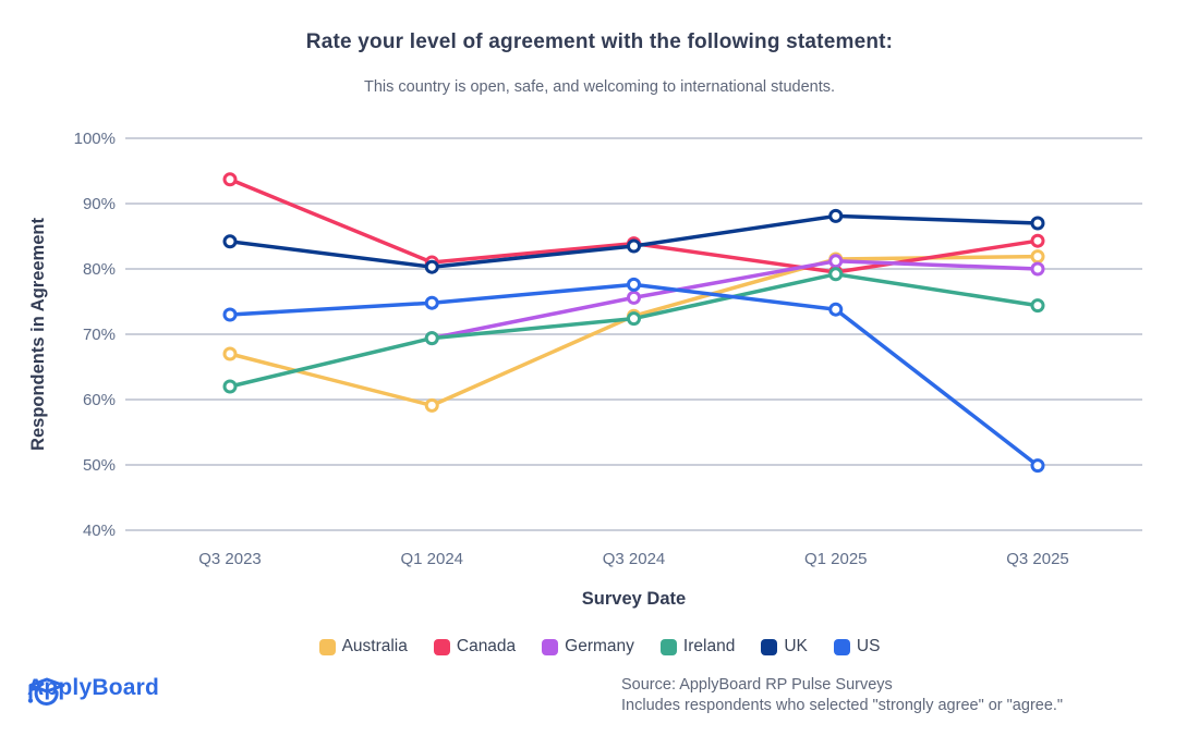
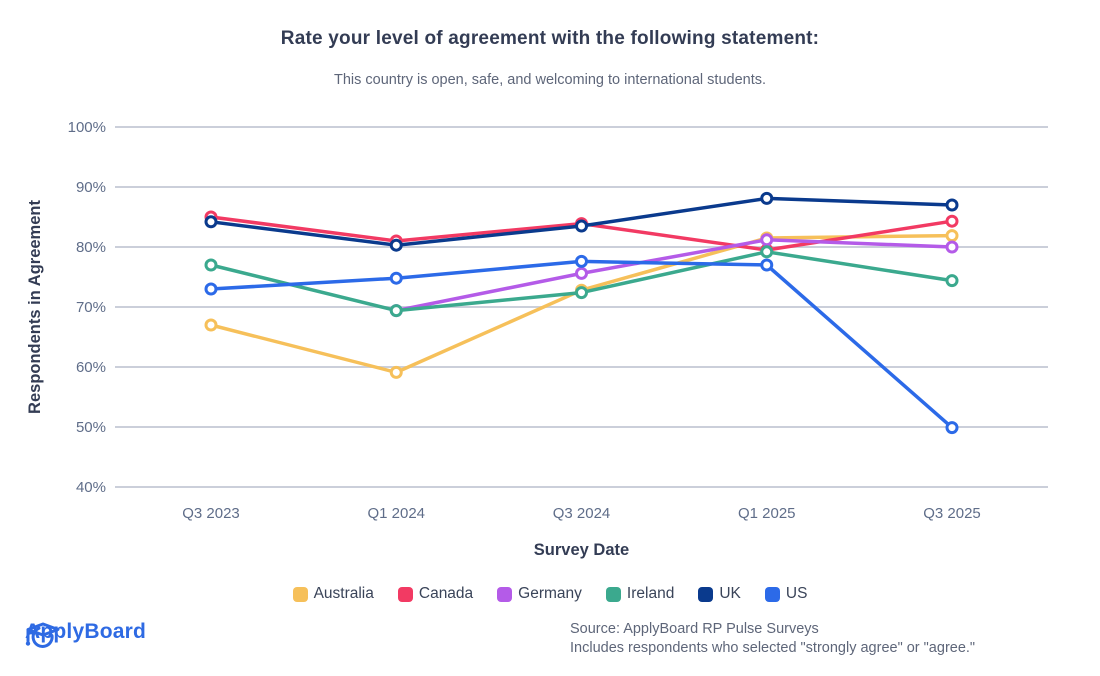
Canada/Q3 2023: 94% -> 85%
Ireland/Q3 2023: 62% -> 77%
US/Q1 2025: 74% -> 77%
